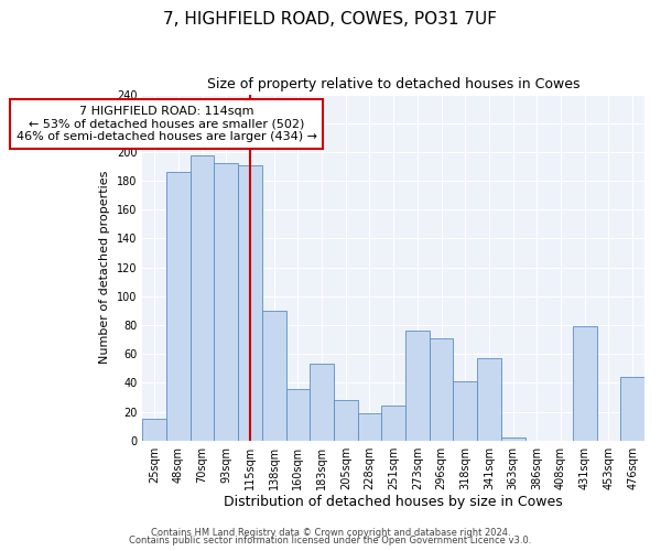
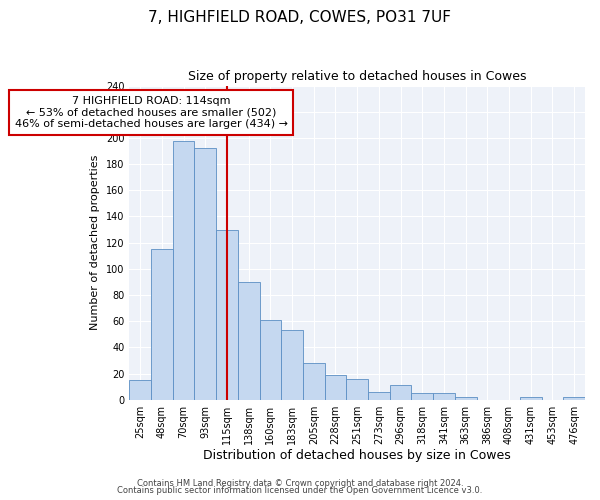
48sqm: 186 -> 115
115sqm: 191 -> 130
160sqm: 36 -> 61
251sqm: 24 -> 16
273sqm: 76 -> 6
296sqm: 71 -> 11
318sqm: 41 -> 5
341sqm: 57 -> 5
431sqm: 79 -> 2
476sqm: 44 -> 2
